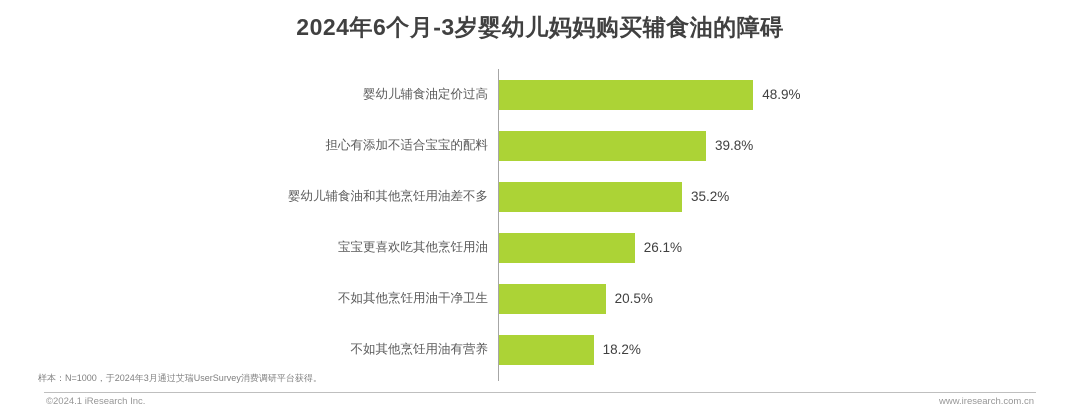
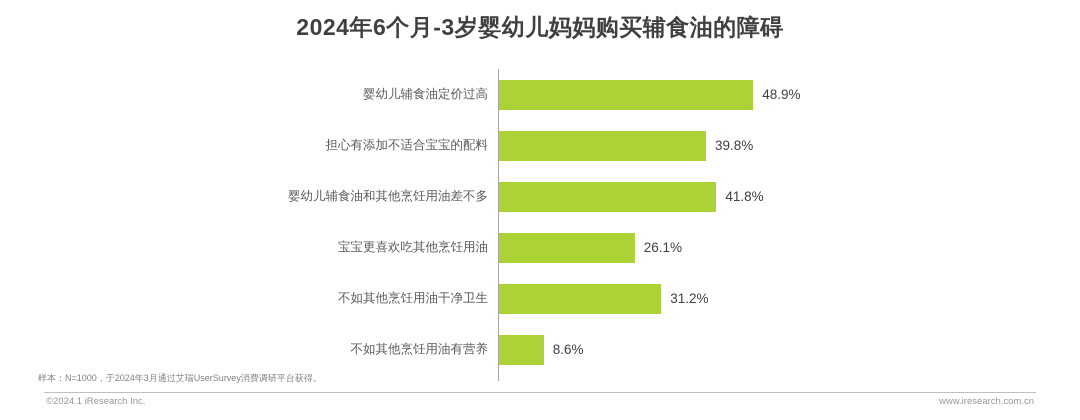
婴幼儿辅食油和其他烹饪用油差不多: 35.2% -> 41.8%
不如其他烹饪用油干净卫生: 20.5% -> 31.2%
不如其他烹饪用油有营养: 18.2% -> 8.6%
